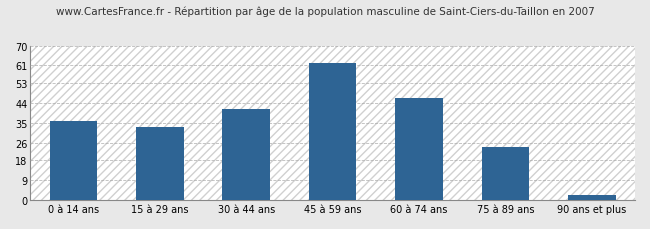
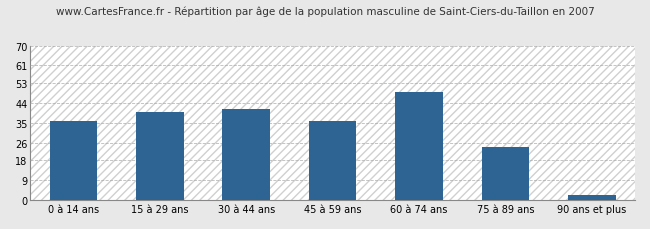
15 à 29 ans: 33 -> 40
45 à 59 ans: 62 -> 36
60 à 74 ans: 46 -> 49
